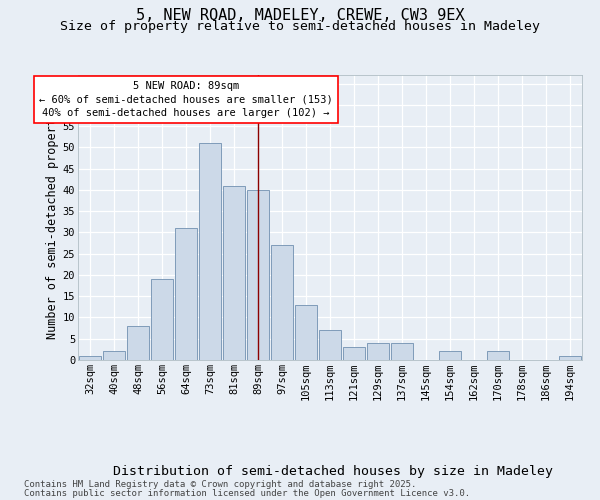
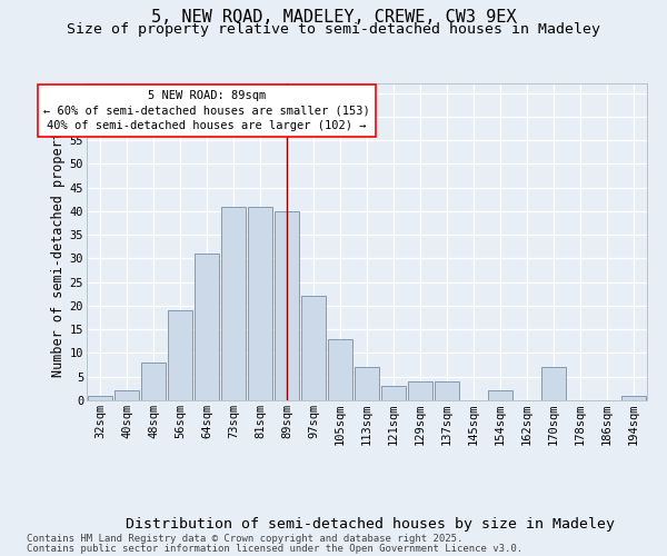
73sqm: 51 -> 41
97sqm: 27 -> 22
170sqm: 2 -> 7
